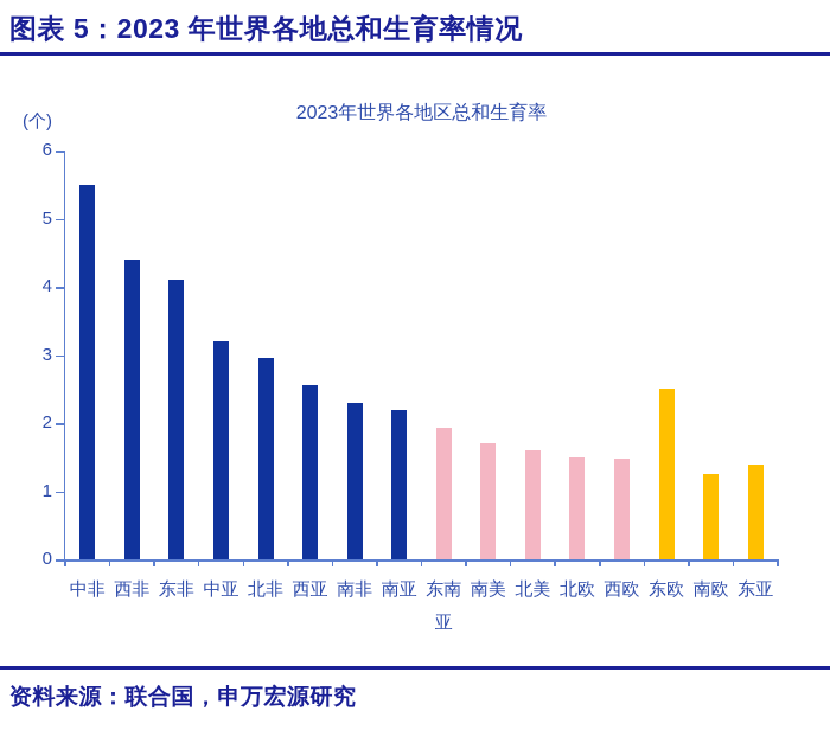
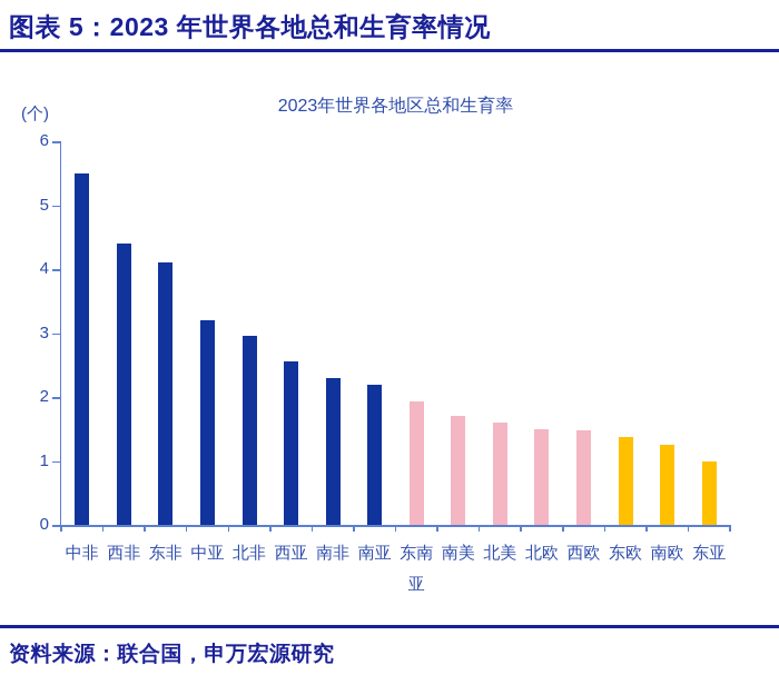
东欧: 2.5 -> 1.4
东亚: 1.4 -> 1.0
